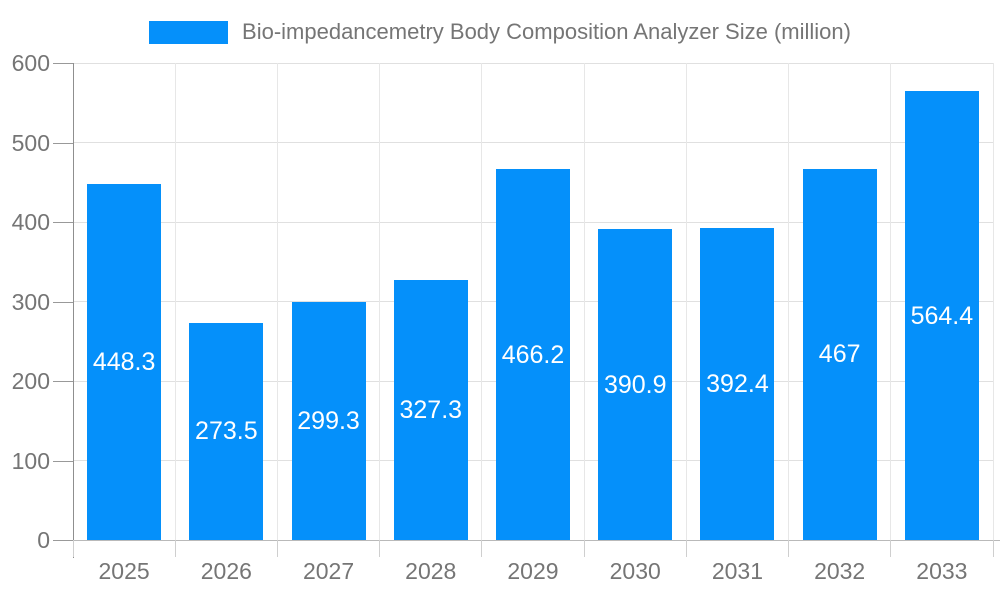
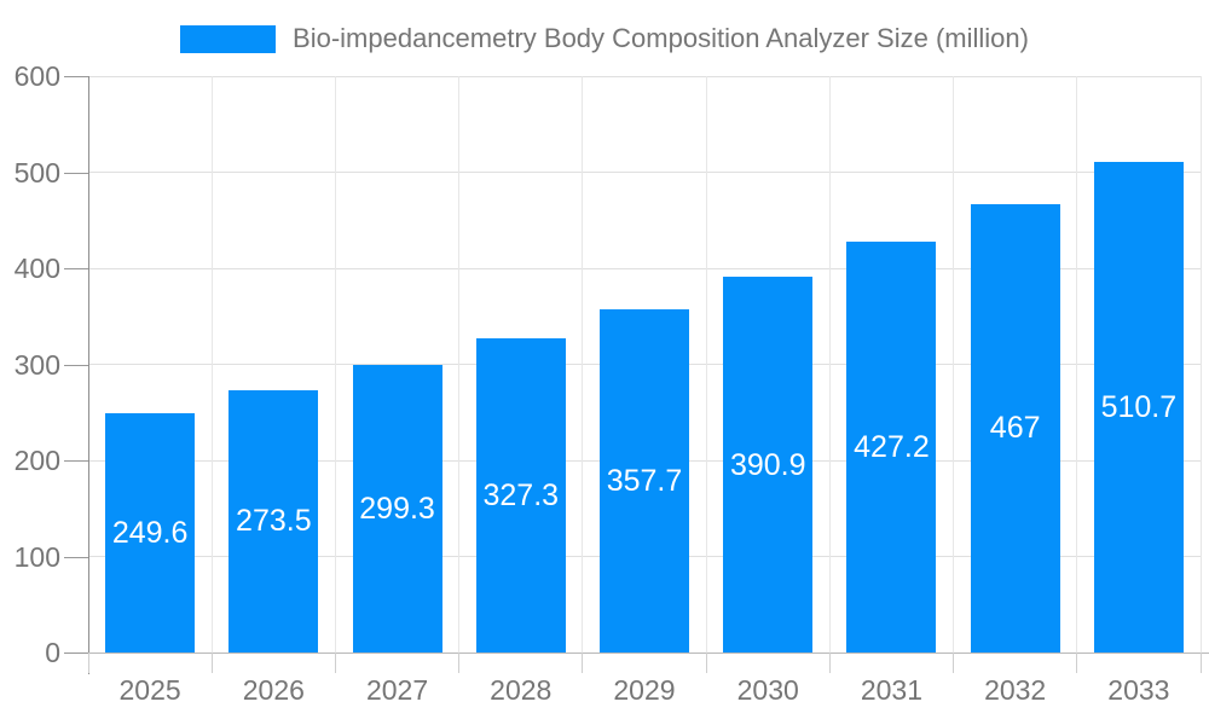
2025: 448.3 -> 249.6
2029: 466.2 -> 357.7
2031: 392.4 -> 427.2
2033: 564.4 -> 510.7
